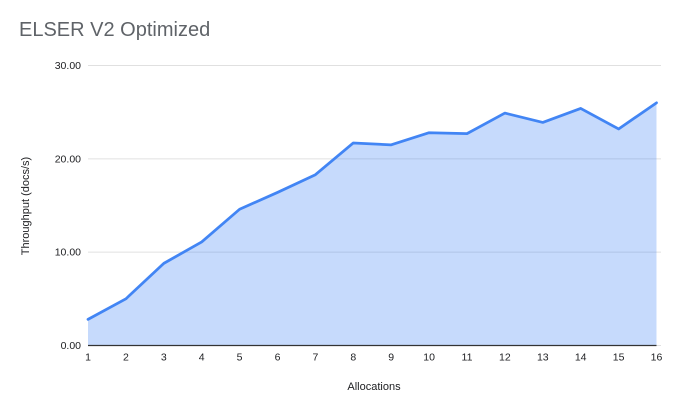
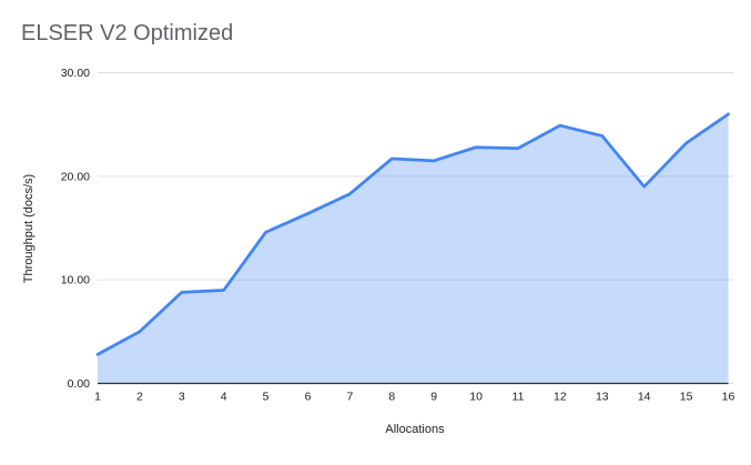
4: 11 -> 9
14: 25 -> 19
